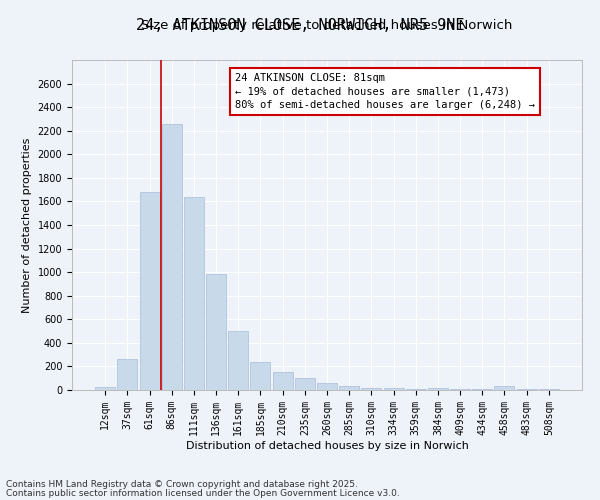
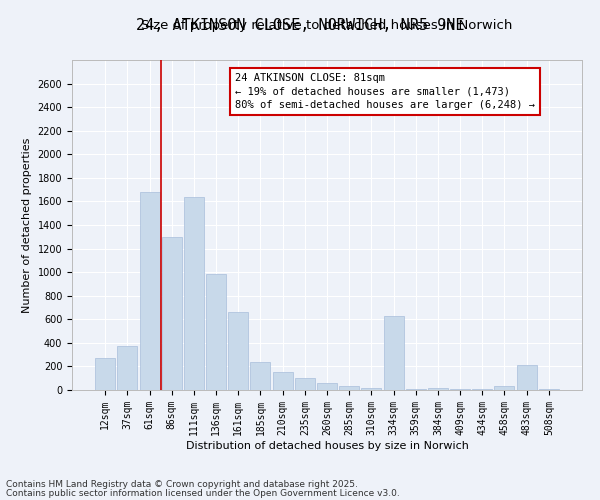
12sqm: 30 -> 270
37sqm: 260 -> 370
86sqm: 2260 -> 1300
161sqm: 500 -> 660
334sqm: 20 -> 630
483sqm: 10 -> 210
